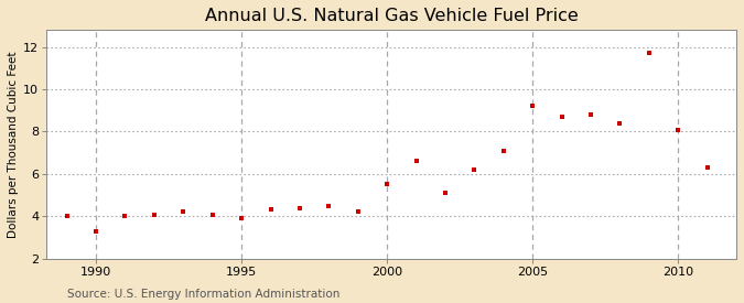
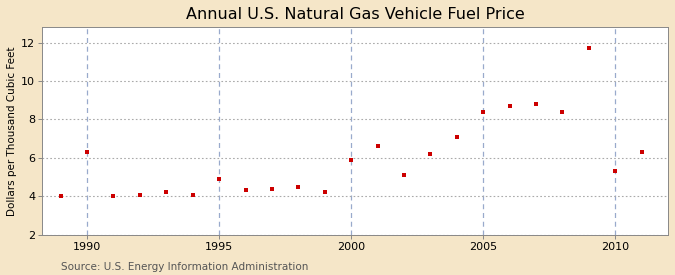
1990: 3.3 -> 6.3
1995: 3.9 -> 4.9
2000: 5.5 -> 5.9
2005: 9.2 -> 8.4
2010: 8.1 -> 5.3
